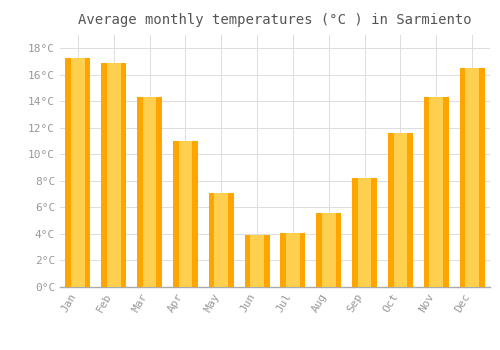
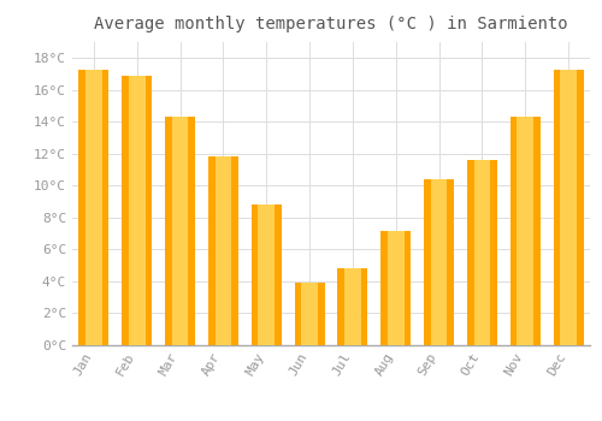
Apr: 11.0°C -> 11.8°C
May: 7.1°C -> 8.8°C
Jul: 4.1°C -> 4.8°C
Aug: 5.6°C -> 7.2°C
Sep: 8.2°C -> 10.4°C
Dec: 16.5°C -> 17.3°C
